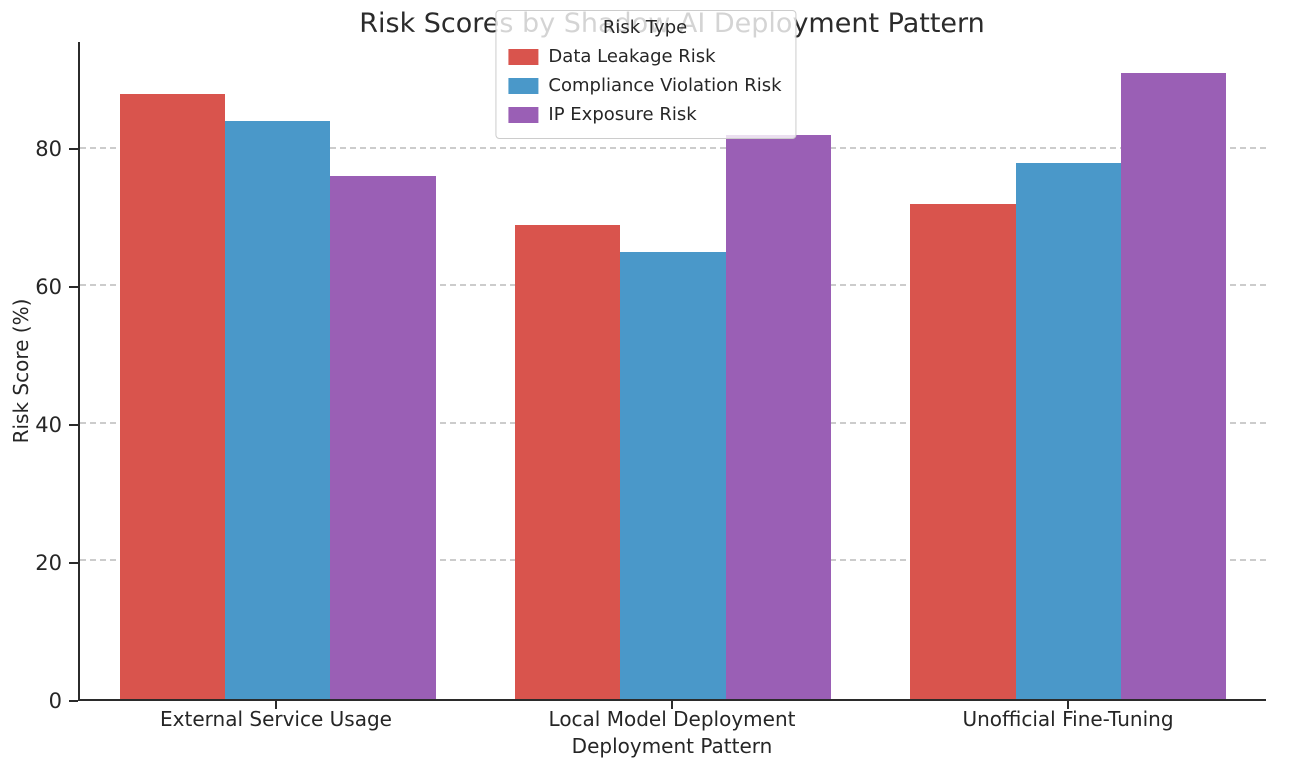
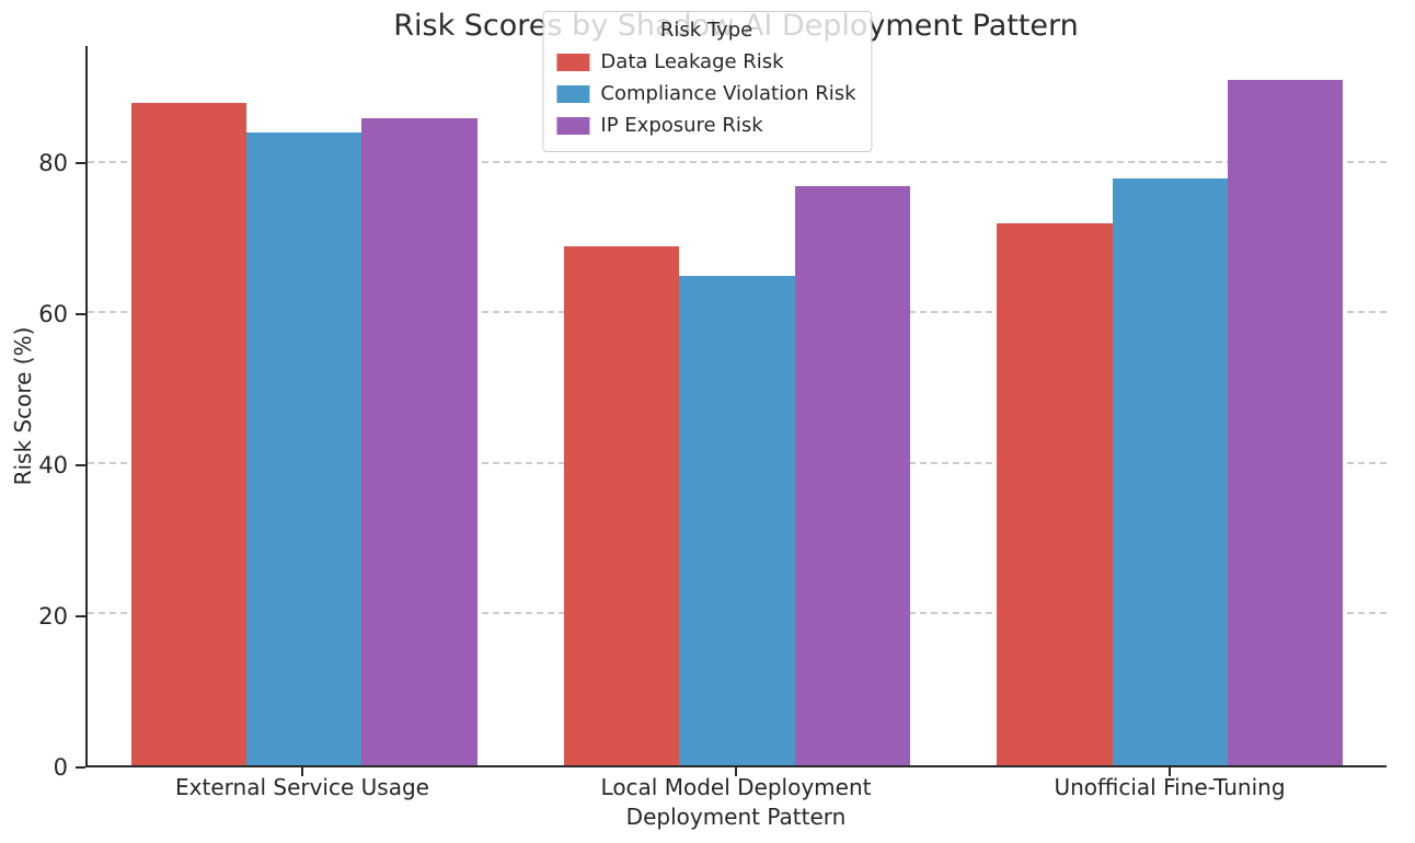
IP Exposure Risk/External Service Usage: 76 -> 86
IP Exposure Risk/Local Model Deployment: 82 -> 77
